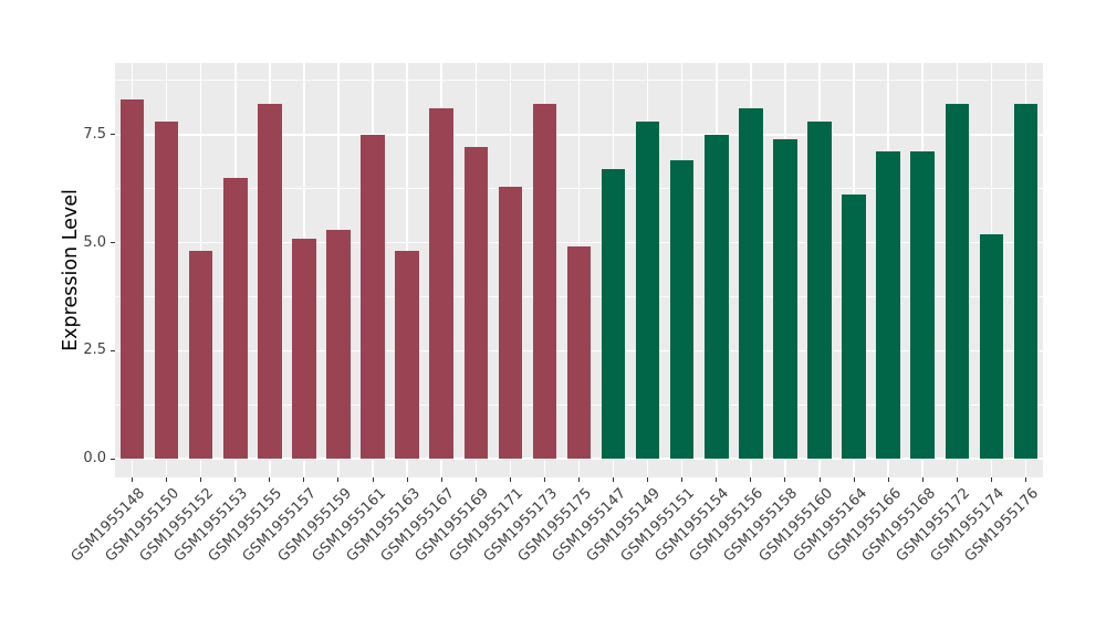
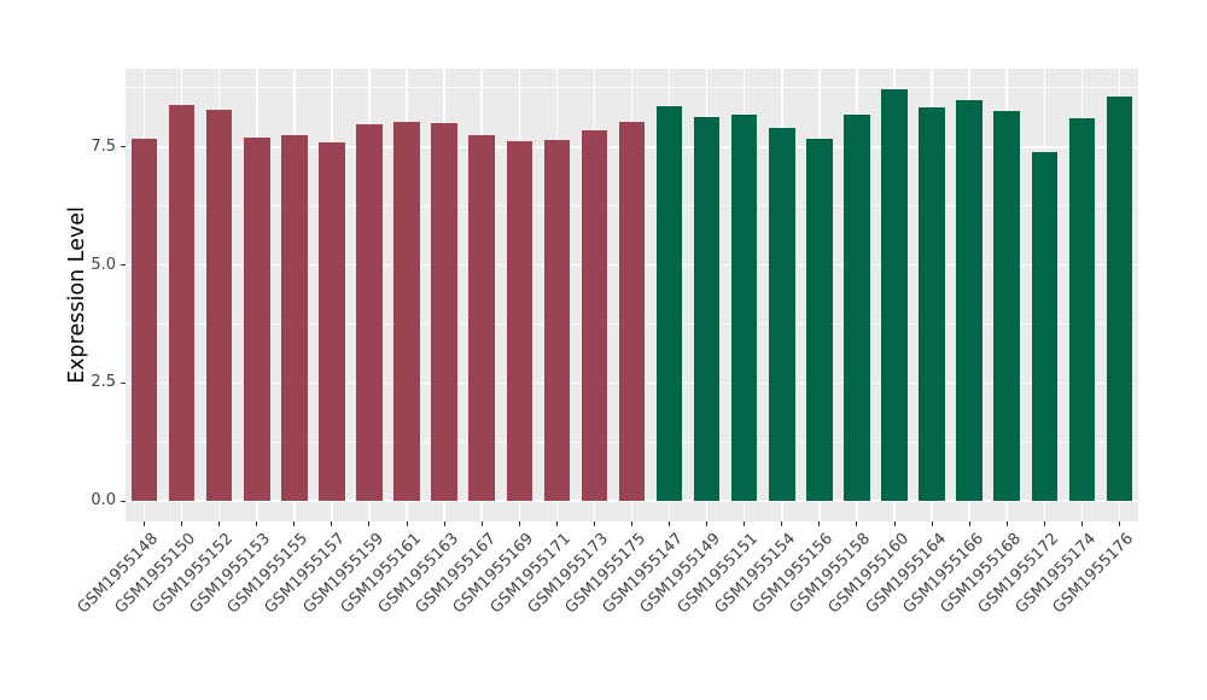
GSM1955148: 8.3 -> 7.7
GSM1955150: 7.8 -> 8.4
GSM1955152: 4.8 -> 8.3
GSM1955153: 6.5 -> 7.7
GSM1955155: 8.2 -> 7.8
GSM1955157: 5.1 -> 7.6
GSM1955159: 5.3 -> 8.0
GSM1955161: 7.5 -> 8.0
GSM1955163: 4.8 -> 8.0
GSM1955167: 8.1 -> 7.8
GSM1955169: 7.2 -> 7.6
GSM1955171: 6.3 -> 7.7
GSM1955173: 8.2 -> 7.9
GSM1955175: 4.9 -> 8.0
GSM1955147: 6.7 -> 8.4
GSM1955149: 7.8 -> 8.1
GSM1955151: 6.9 -> 8.2
GSM1955154: 7.5 -> 7.9
GSM1955156: 8.1 -> 7.7
GSM1955158: 7.4 -> 8.2
GSM1955160: 7.8 -> 8.7
GSM1955164: 6.1 -> 8.3
GSM1955166: 7.1 -> 8.5
GSM1955168: 7.1 -> 8.3
GSM1955172: 8.2 -> 7.4
GSM1955174: 5.2 -> 8.1
GSM1955176: 8.2 -> 8.6
